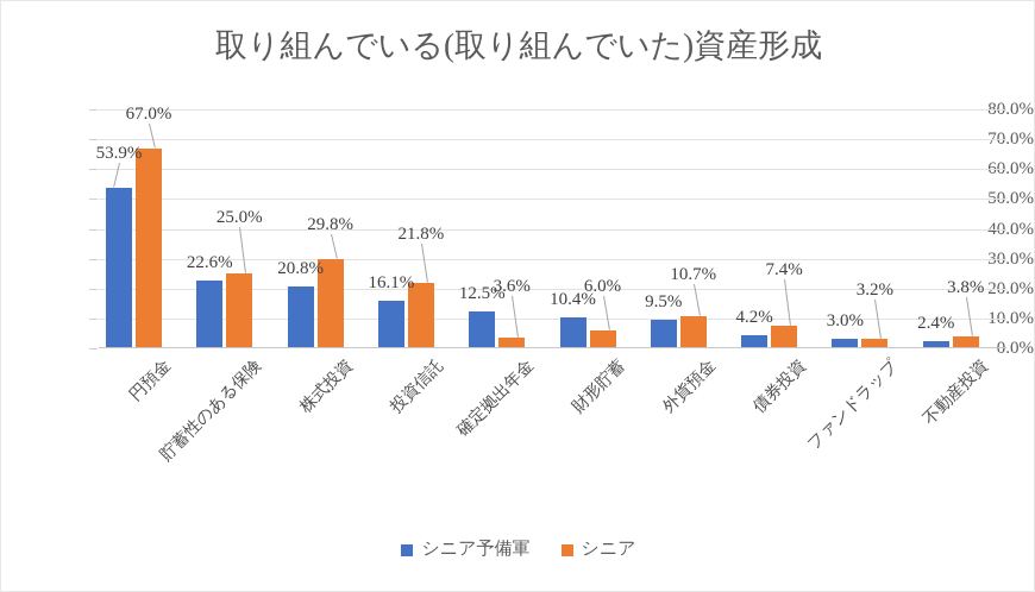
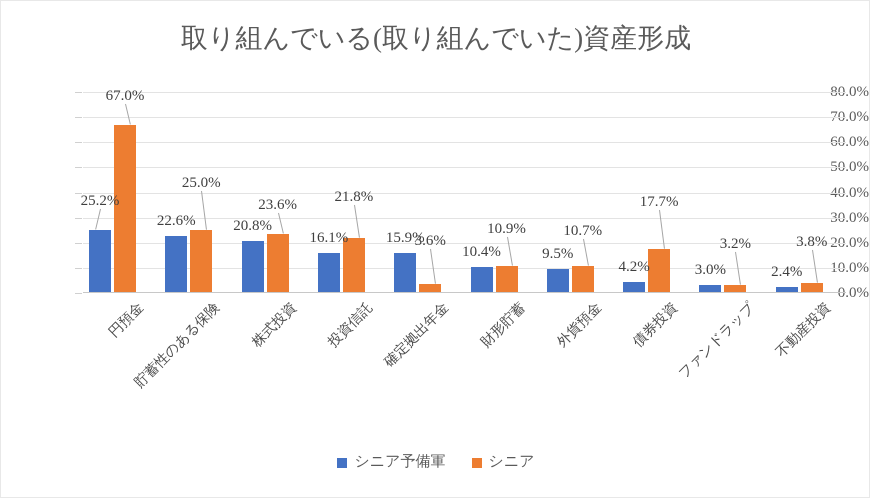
シニア予備軍/円預金: 53.9% -> 25.2%
シニア/株式投資: 29.8% -> 23.6%
シニア予備軍/確定拠出年金: 12.5% -> 15.9%
シニア/財形貯蓄: 6.0% -> 10.9%
シニア/債券投資: 7.4% -> 17.7%
